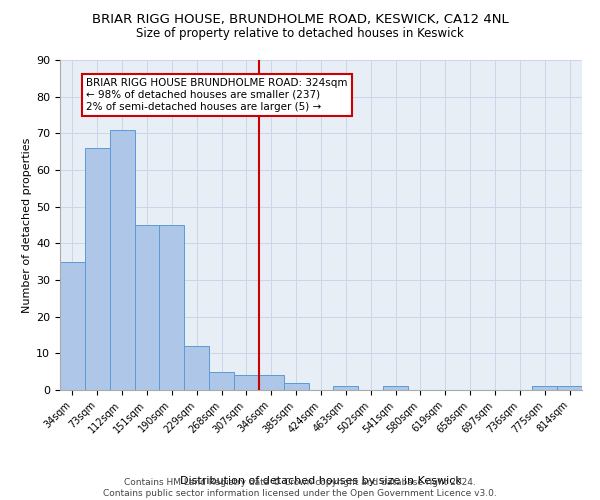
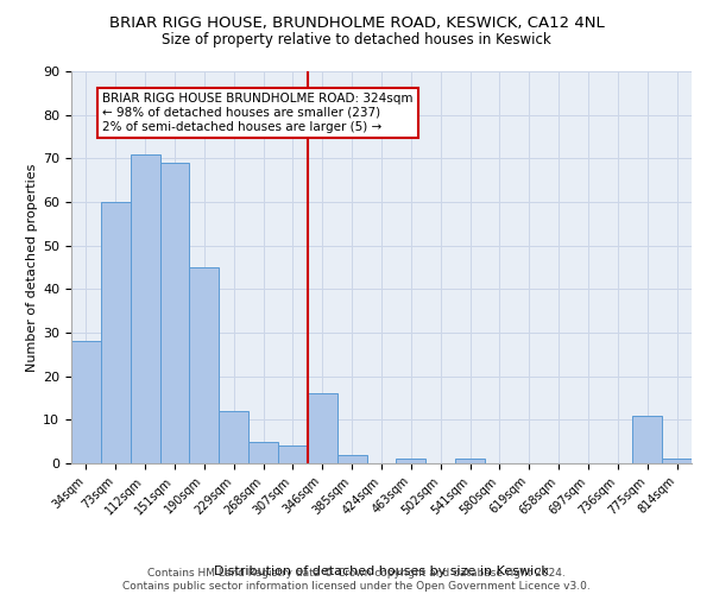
34sqm: 35 -> 28
73sqm: 66 -> 60
151sqm: 45 -> 69
346sqm: 4 -> 16
775sqm: 1 -> 11
